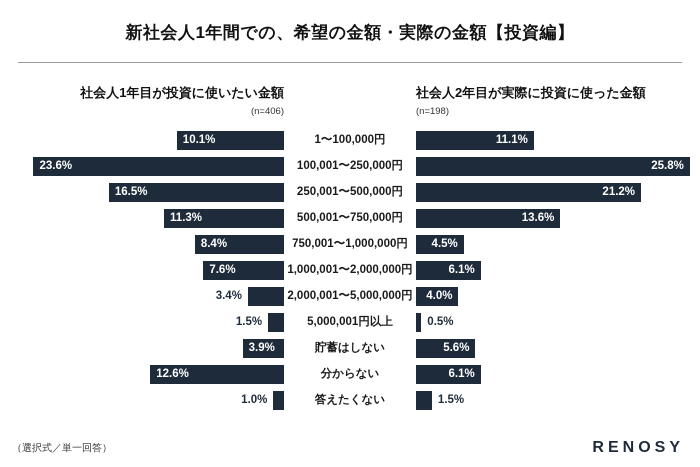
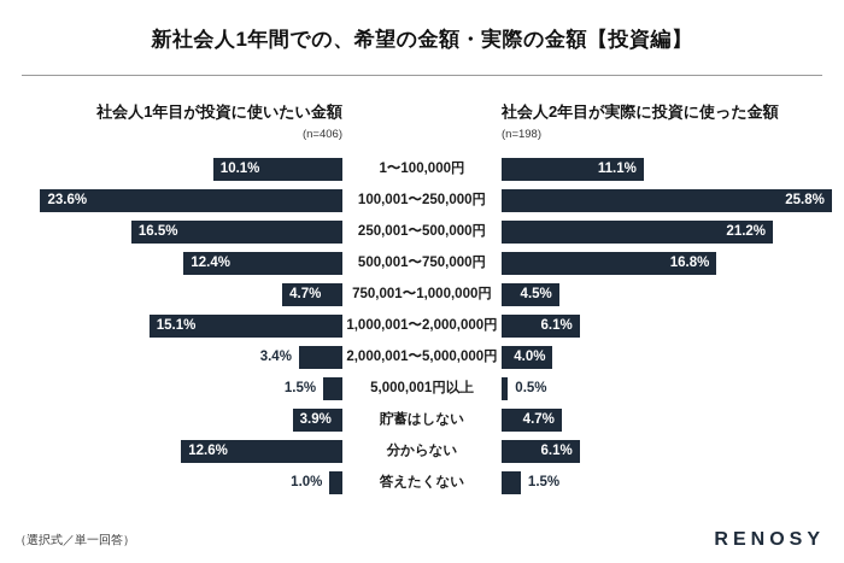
社会人1年目が投資に使いたい金額/500,001〜750,000円: 11.3% -> 12.4%
社会人2年目が実際に投資に使った金額/500,001〜750,000円: 13.6% -> 16.8%
社会人1年目が投資に使いたい金額/750,001〜1,000,000円: 8.4% -> 4.7%
社会人1年目が投資に使いたい金額/1,000,001〜2,000,000円: 7.6% -> 15.1%
社会人2年目が実際に投資に使った金額/貯蓄はしない: 5.6% -> 4.7%
